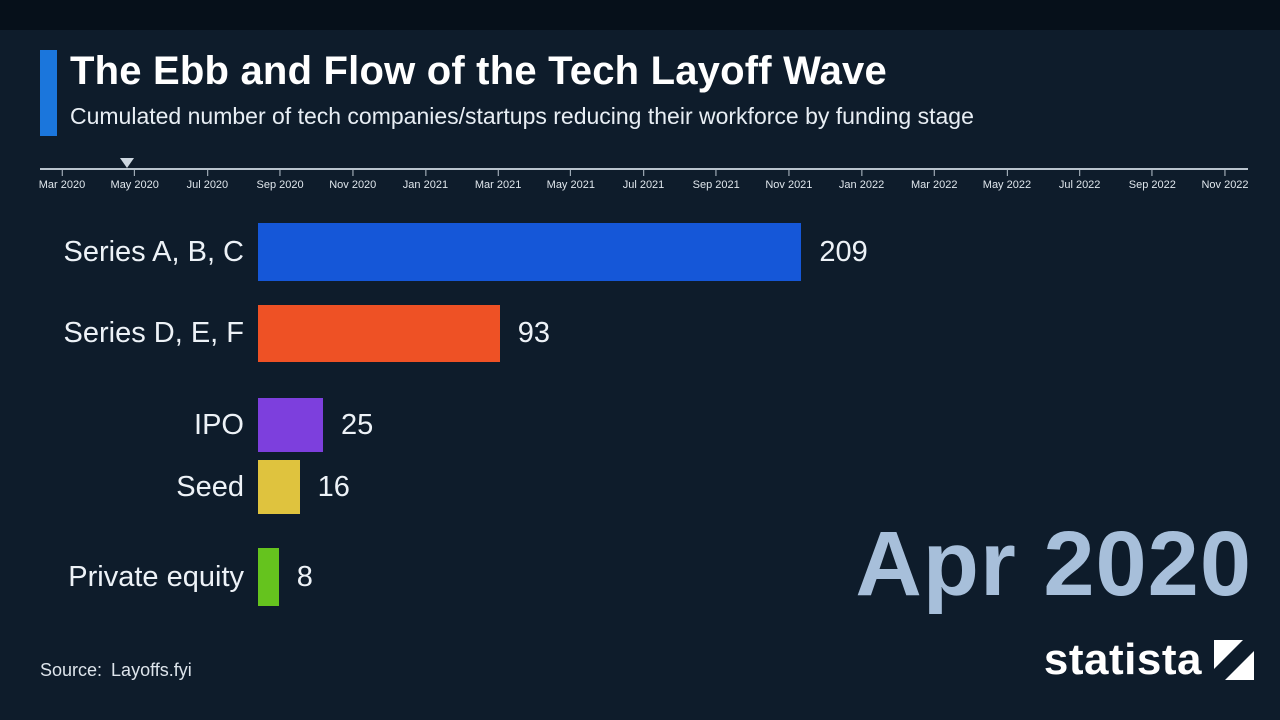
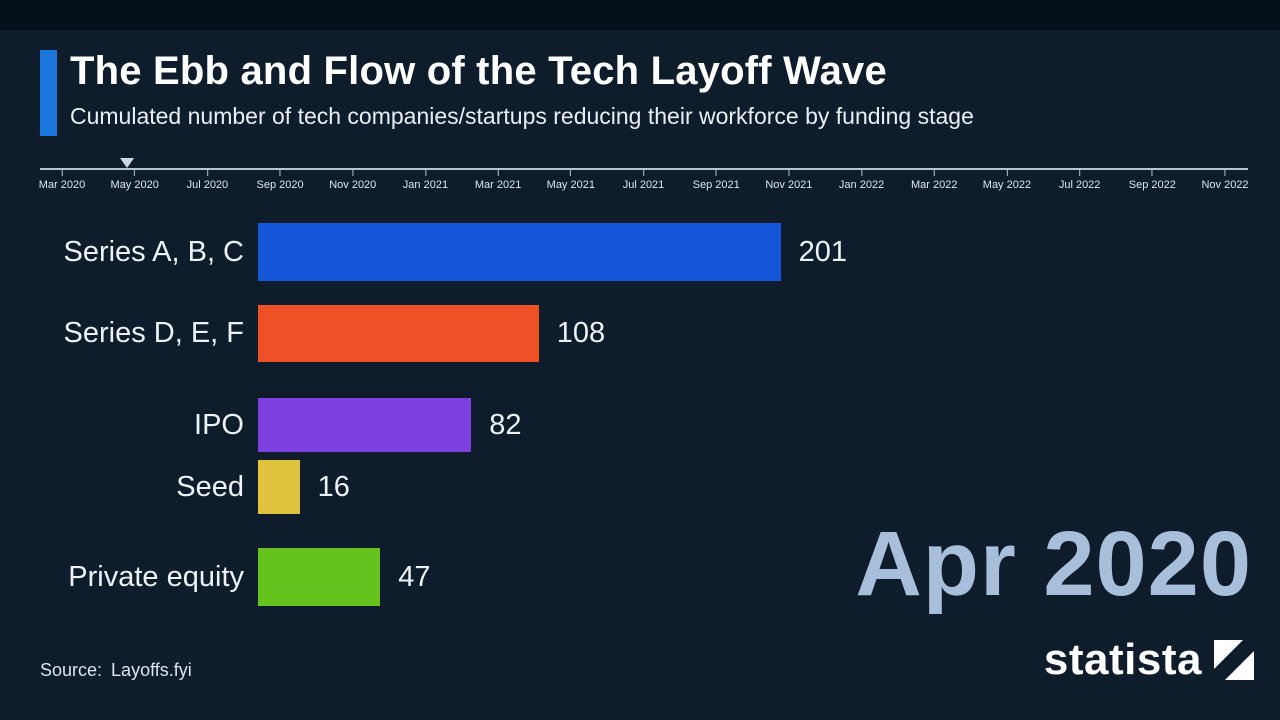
Series A, B, C: 209 -> 201
Series D, E, F: 93 -> 108
IPO: 25 -> 82
Private equity: 8 -> 47
